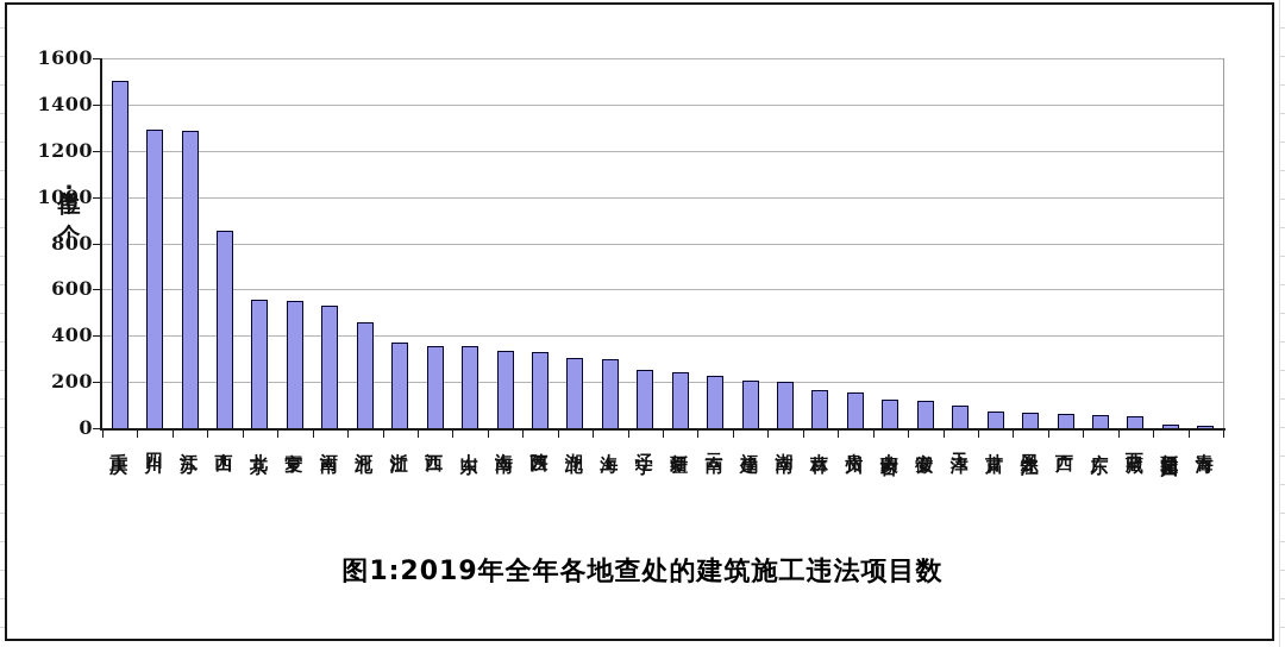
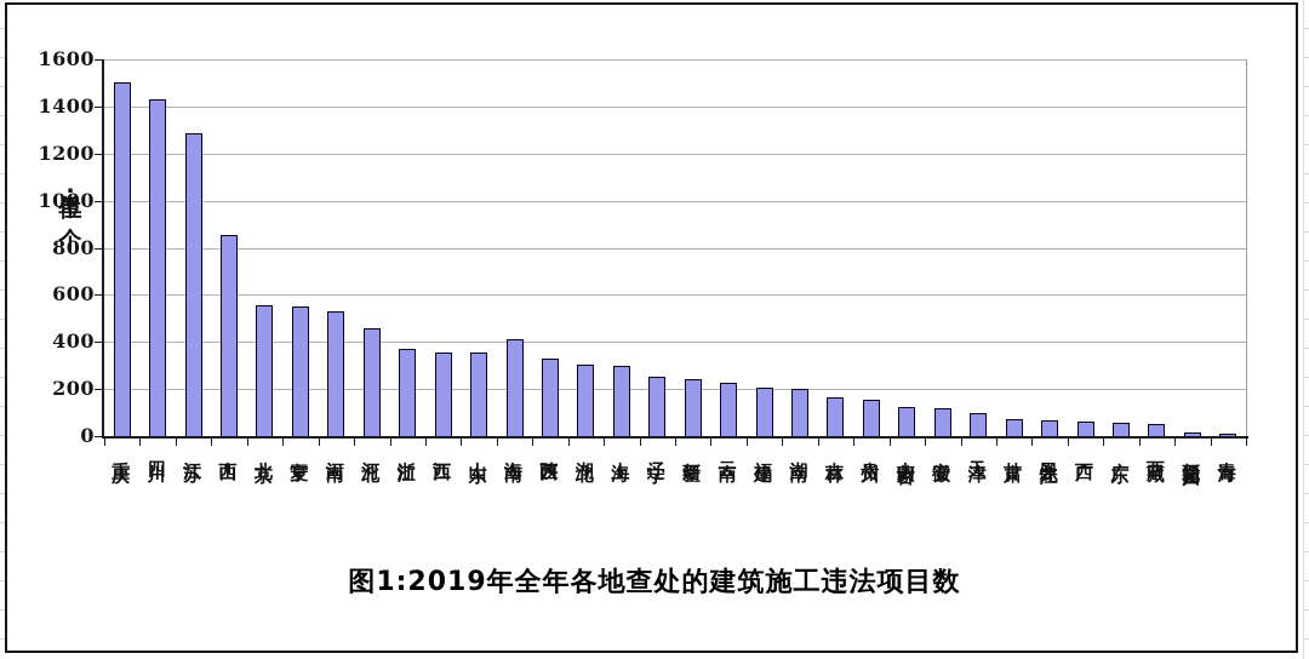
四川: 1290 -> 1430
海南: 340 -> 410
